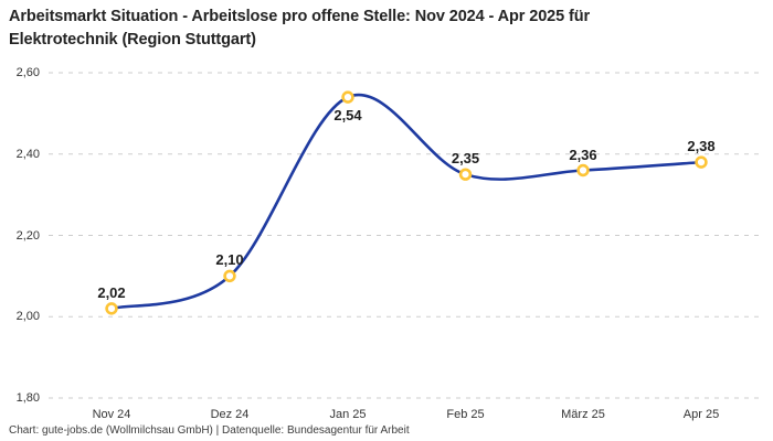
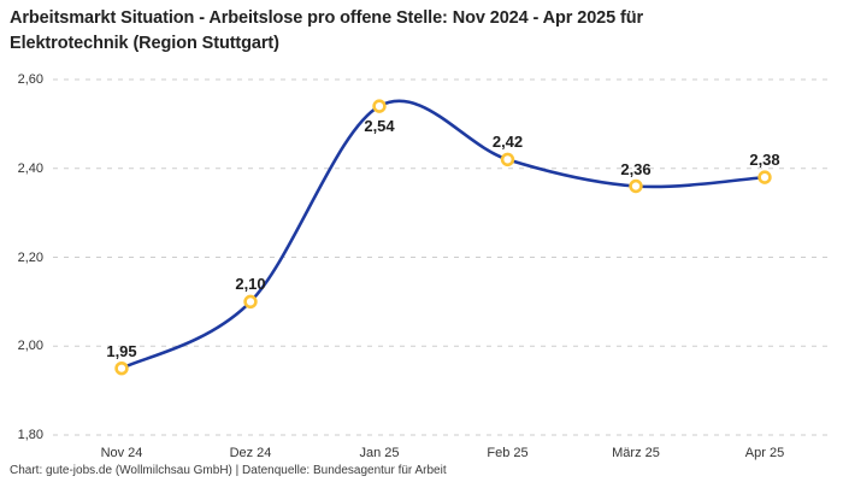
Nov 24: 2,02 -> 1,95
Feb 25: 2,35 -> 2,42
